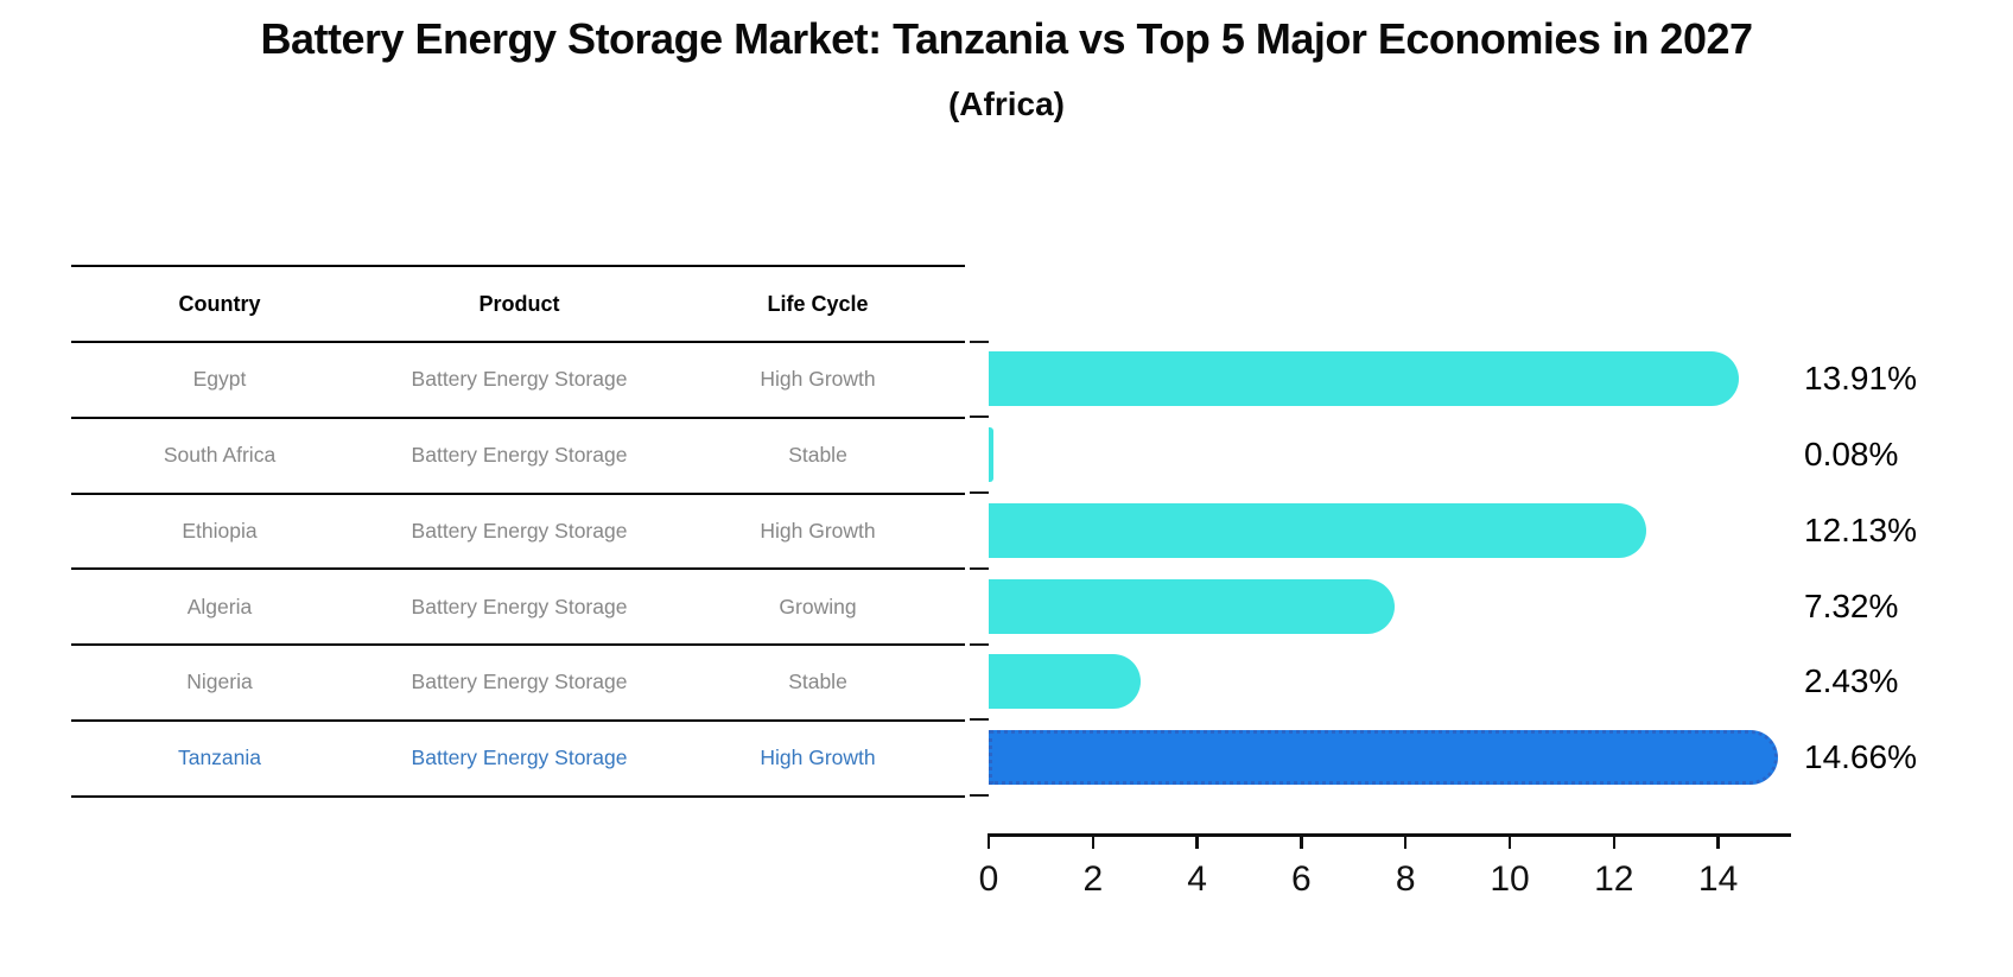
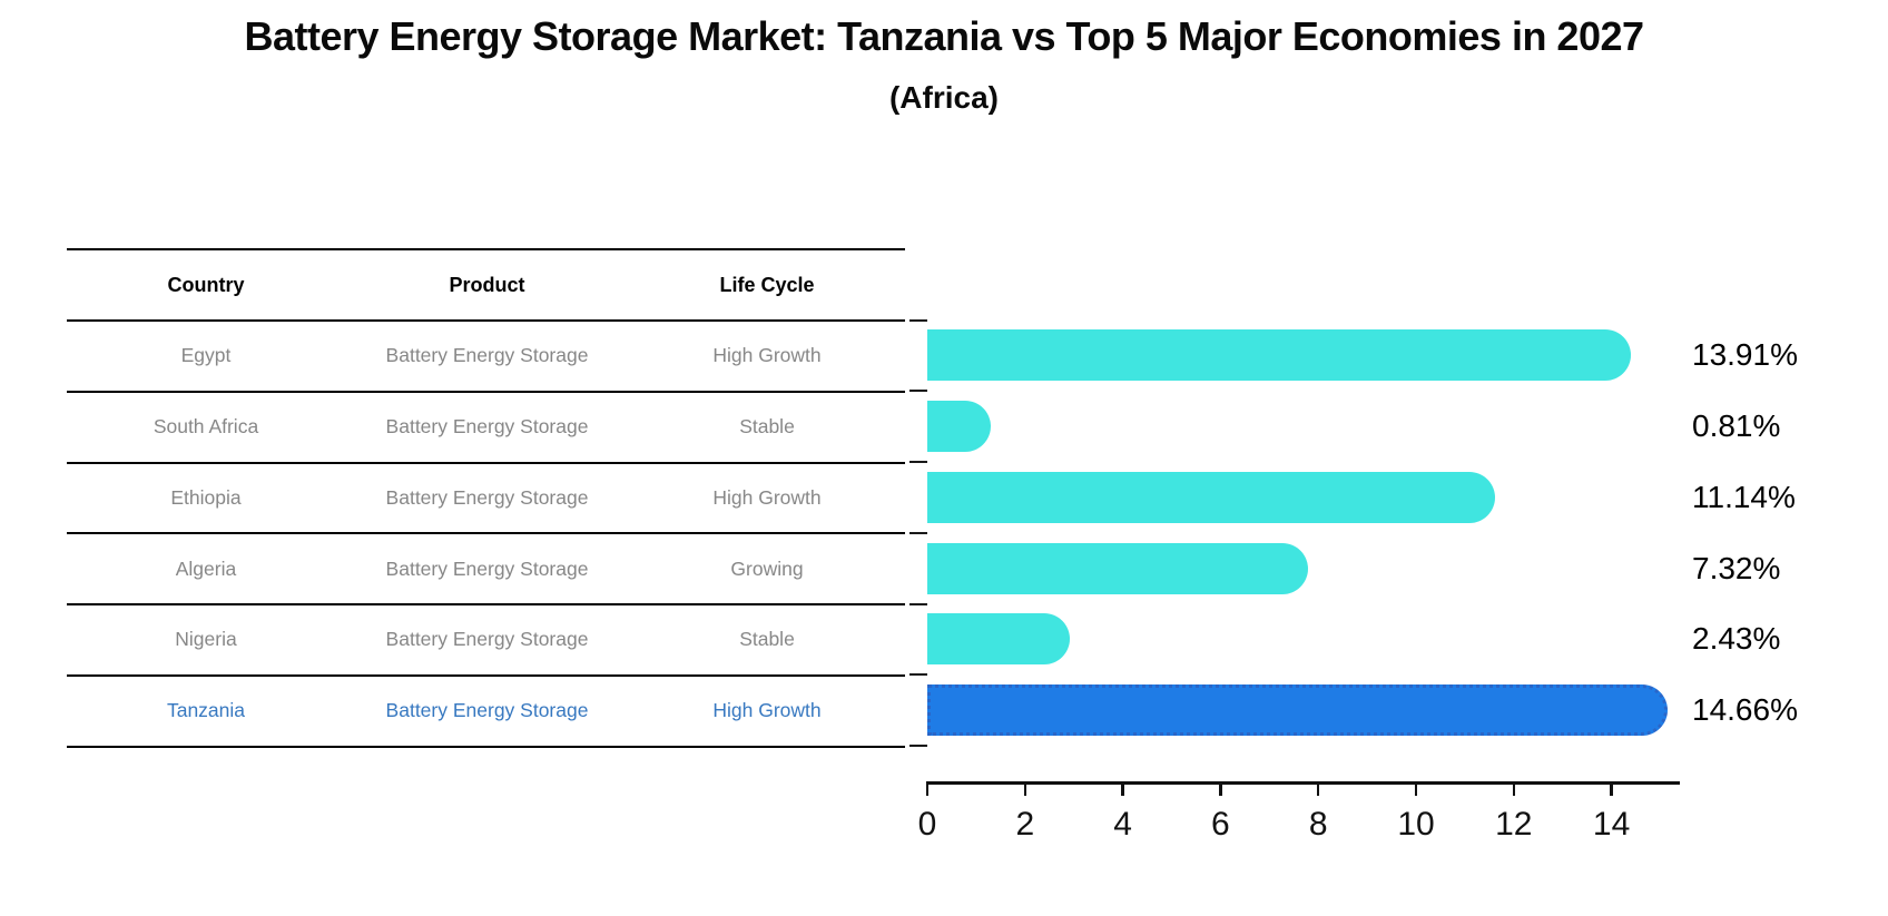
South Africa: 0.08% -> 0.81%
Ethiopia: 12.13% -> 11.14%
